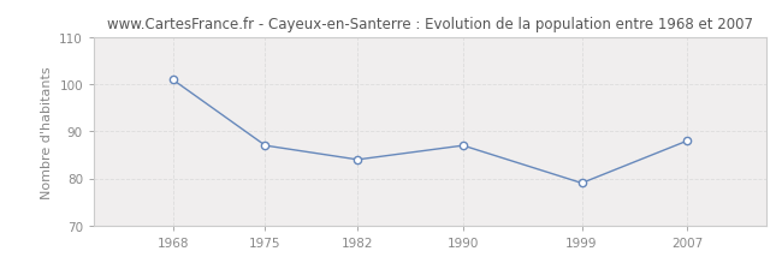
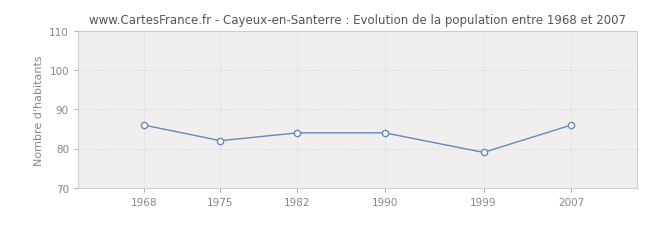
1968: 101 -> 86
1975: 87 -> 82
1990: 87 -> 84
2007: 88 -> 86
